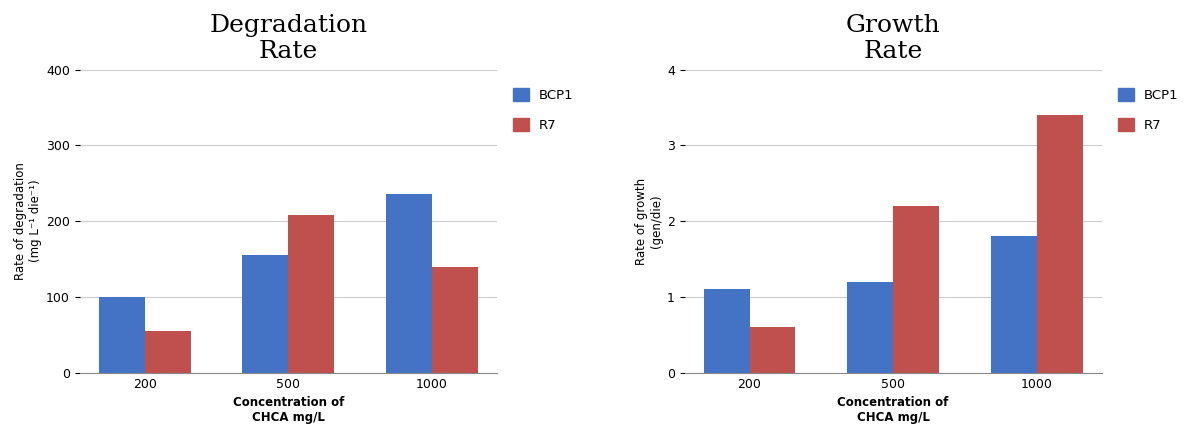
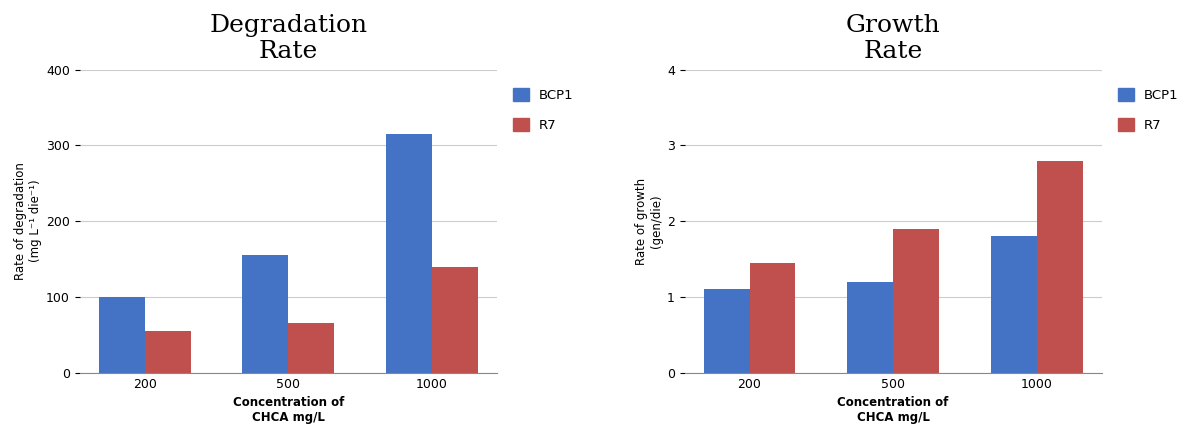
Degradation Rate/R7/500: 208 -> 65
Degradation Rate/BCP1/1000: 236 -> 315
Growth Rate/R7/200: 0.60 -> 1.45
Growth Rate/R7/500: 2.20 -> 1.90
Growth Rate/R7/1000: 3.40 -> 2.80
